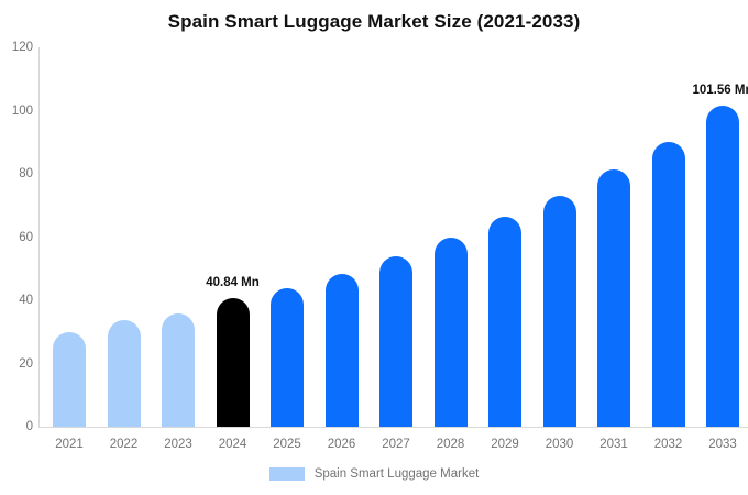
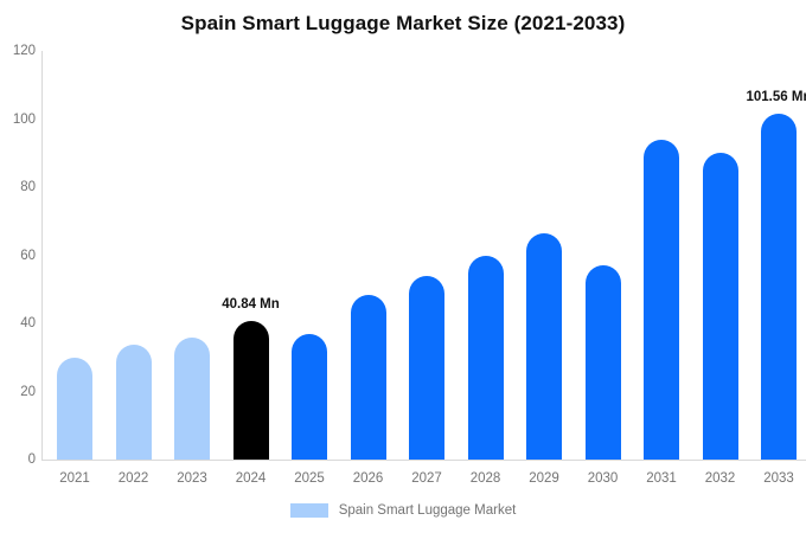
2025: 44 -> 37
2030: 73 -> 57
2031: 81 -> 94
